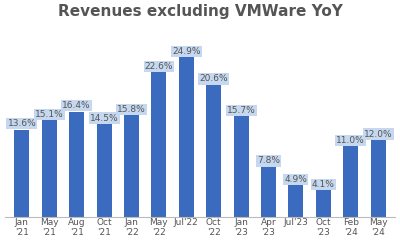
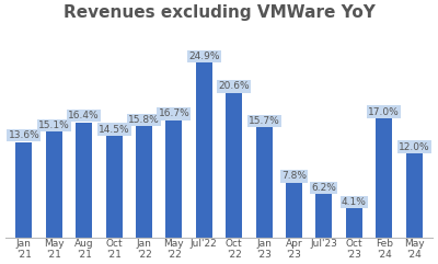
May '22: 22.6% -> 16.7%
Jul'23: 4.9% -> 6.2%
Feb '24: 11.0% -> 17.0%
